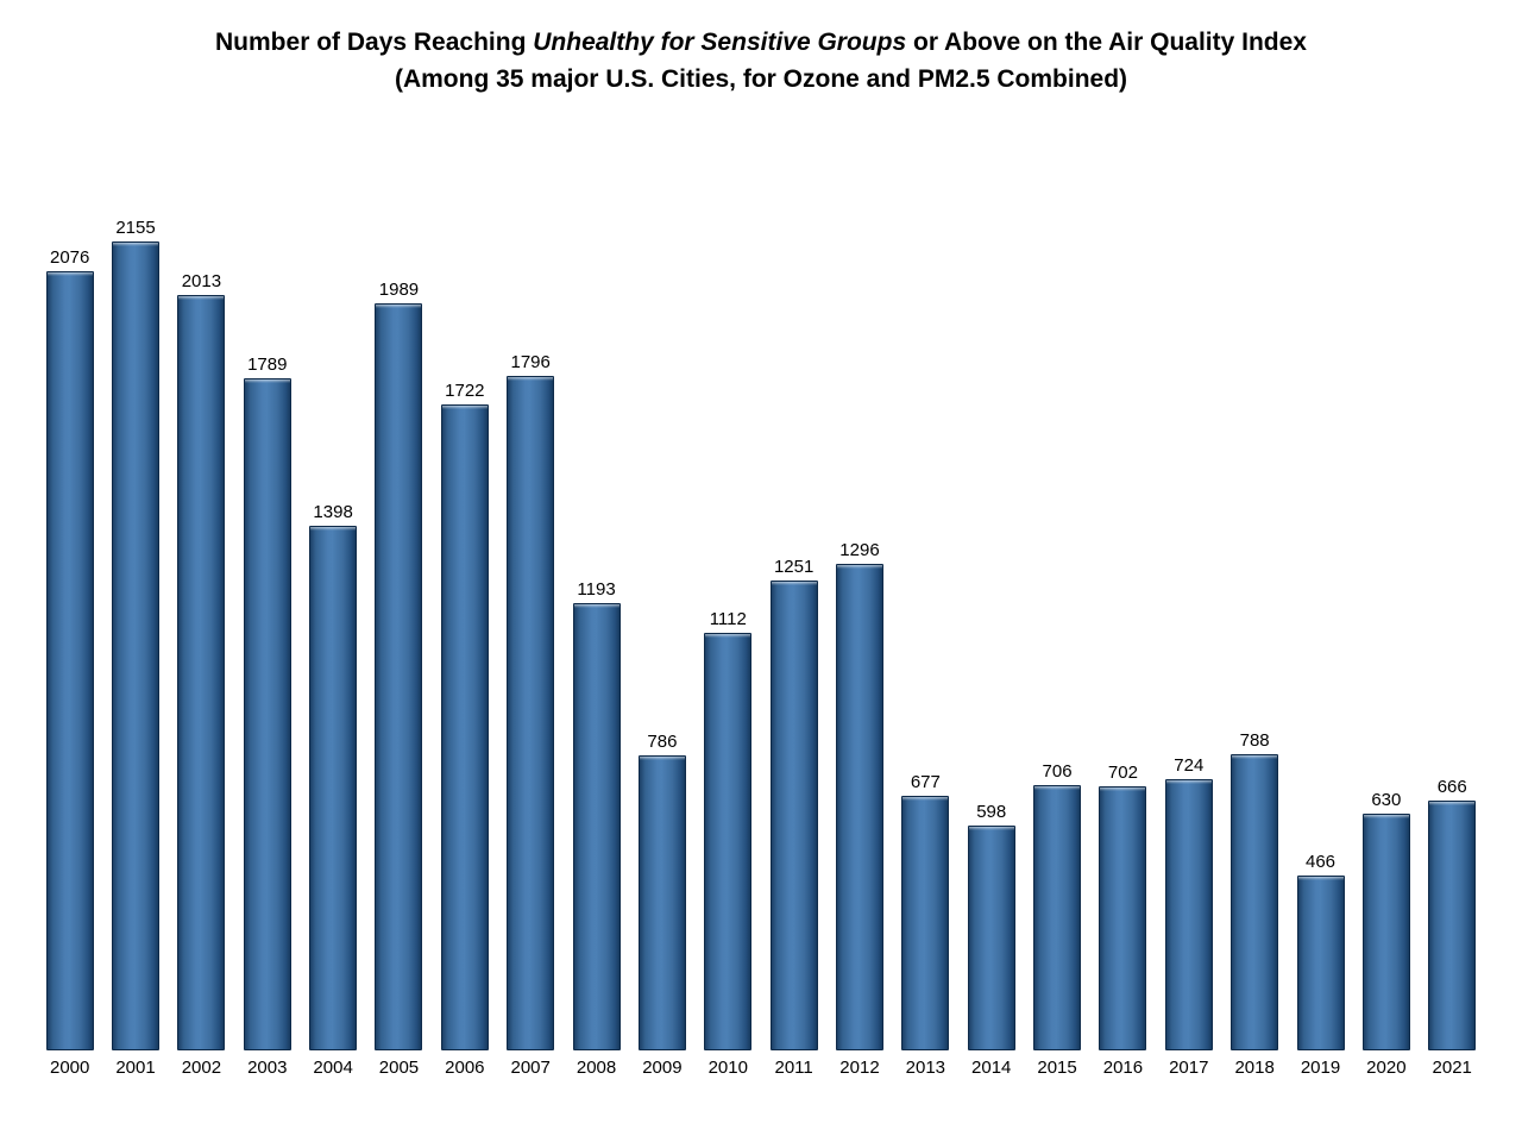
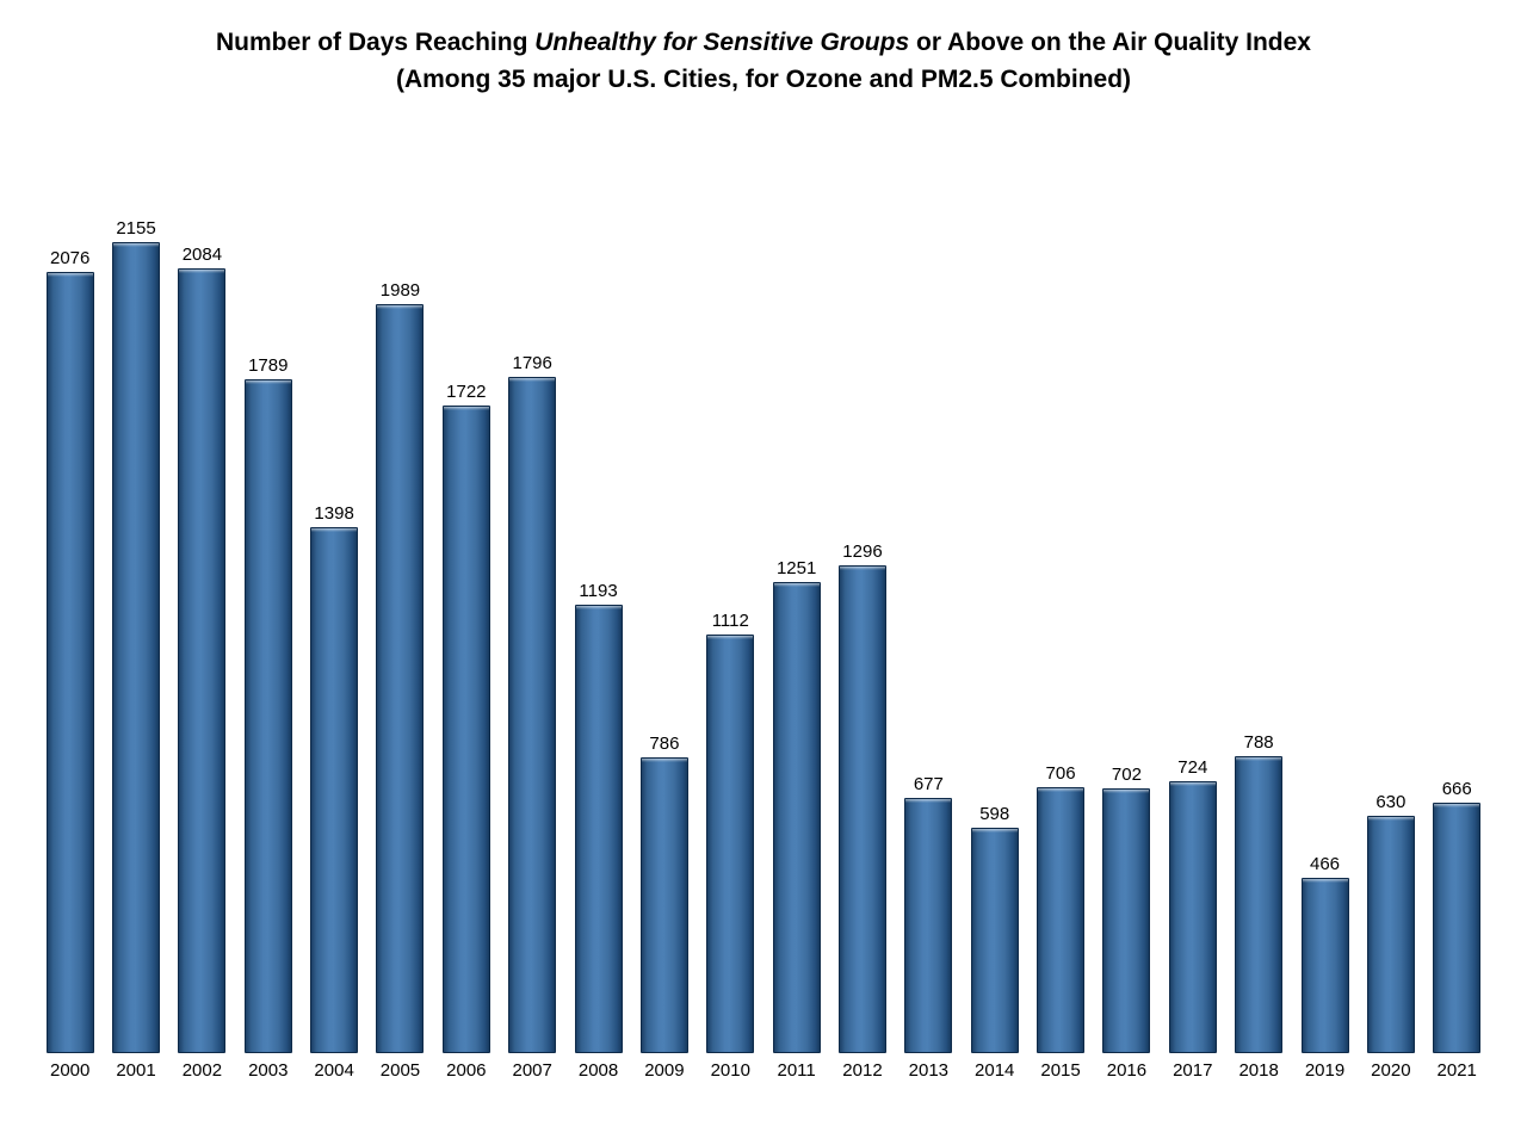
2002: 2013 -> 2084
